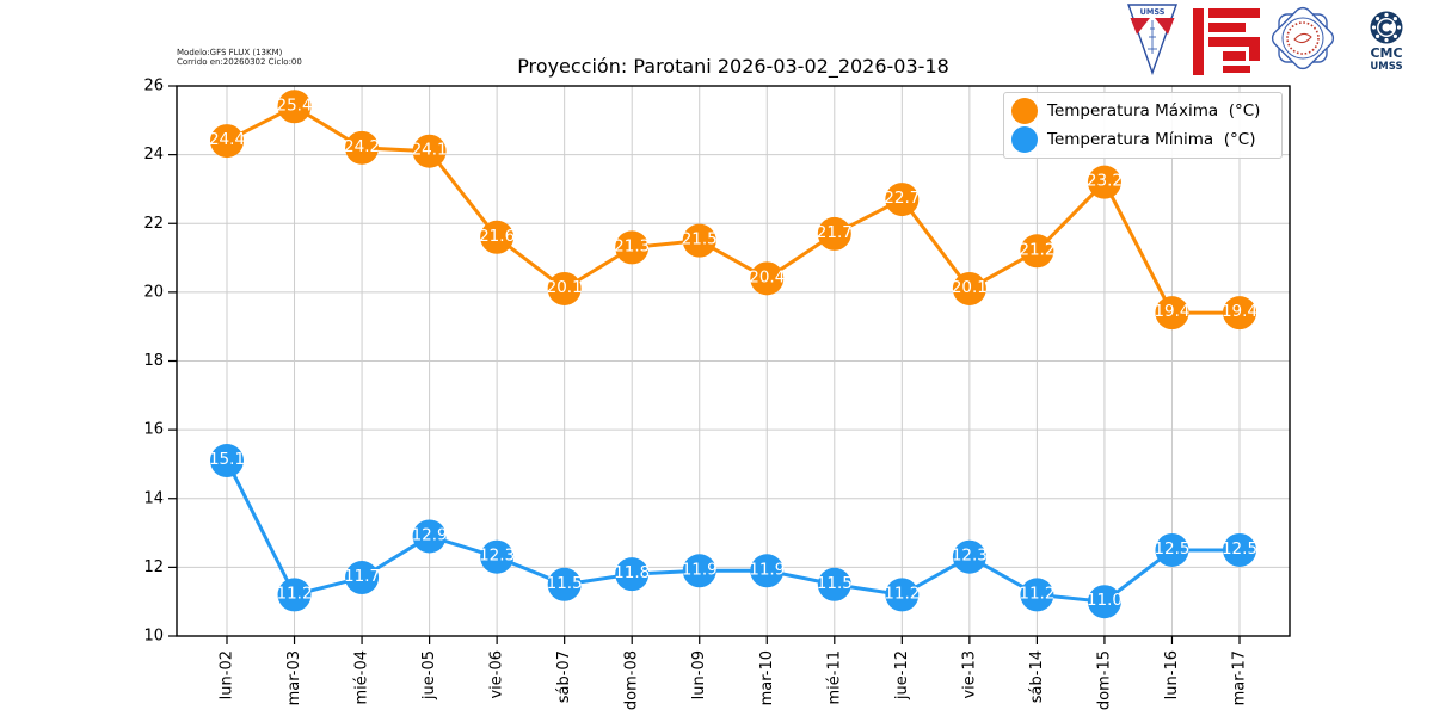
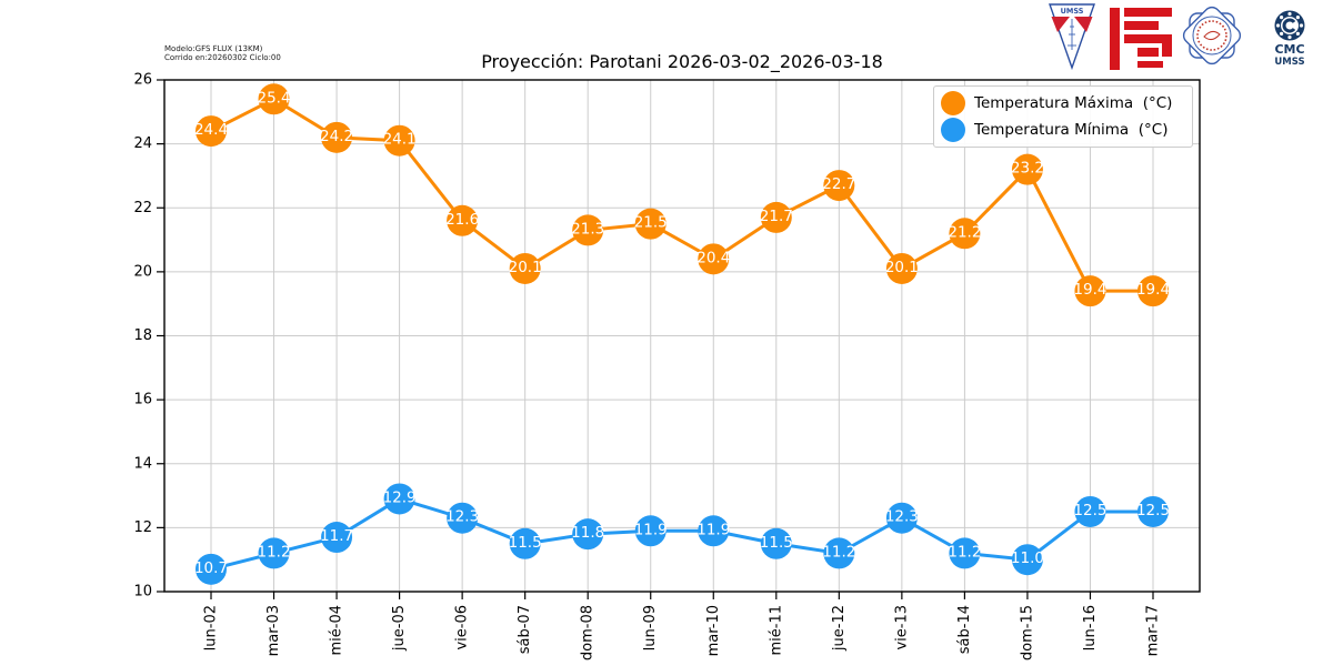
Temperatura Mínima (°C)/lun-02: 15.1 -> 10.7
